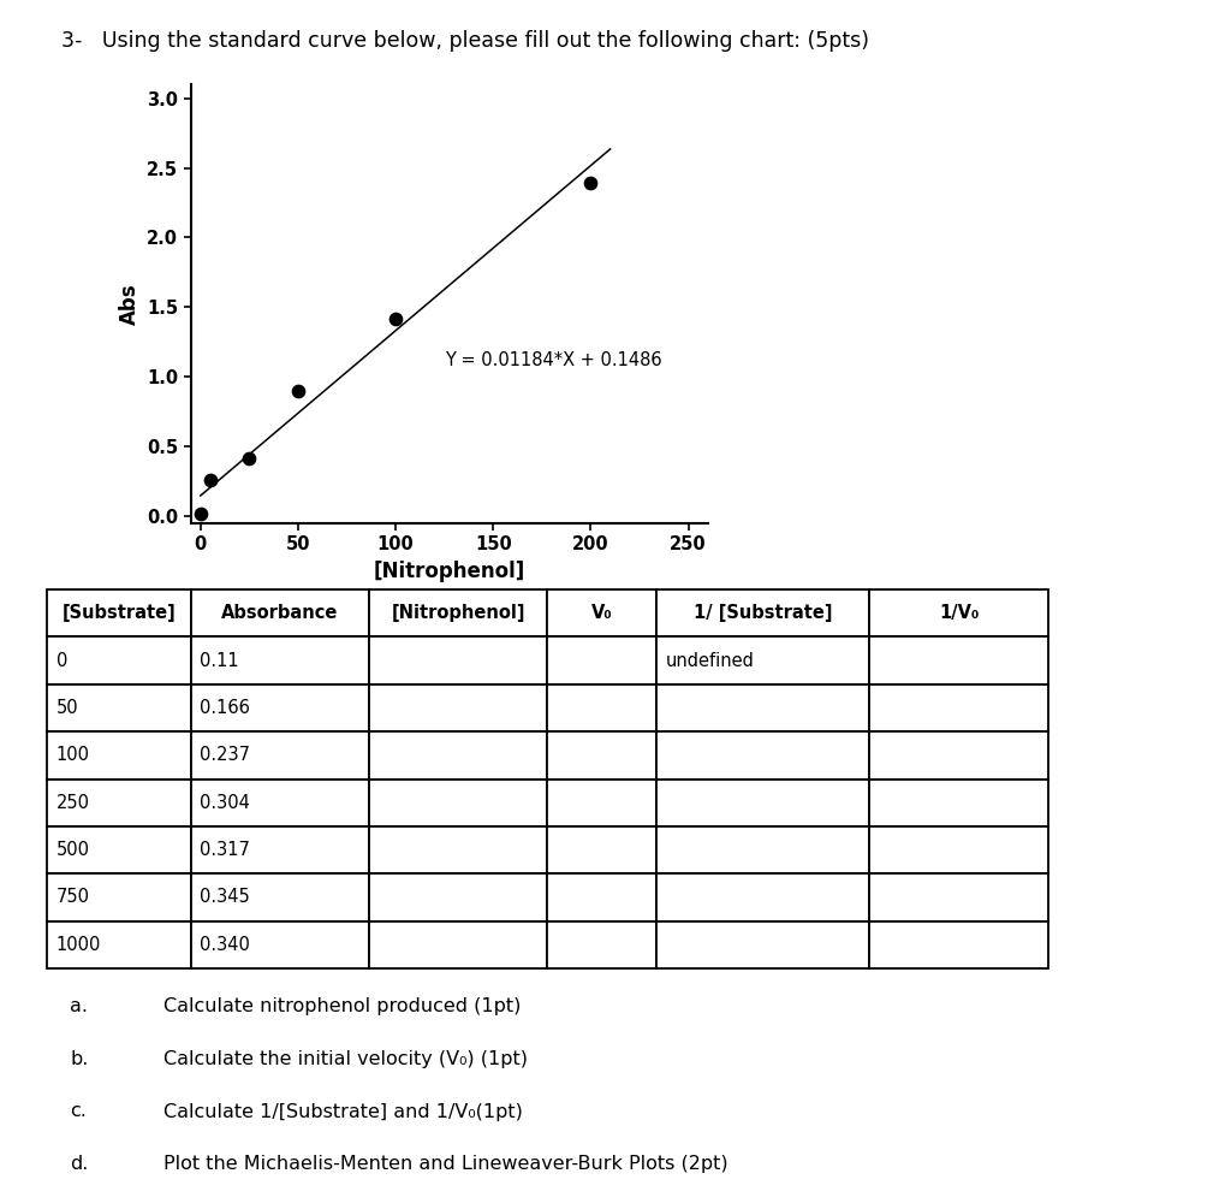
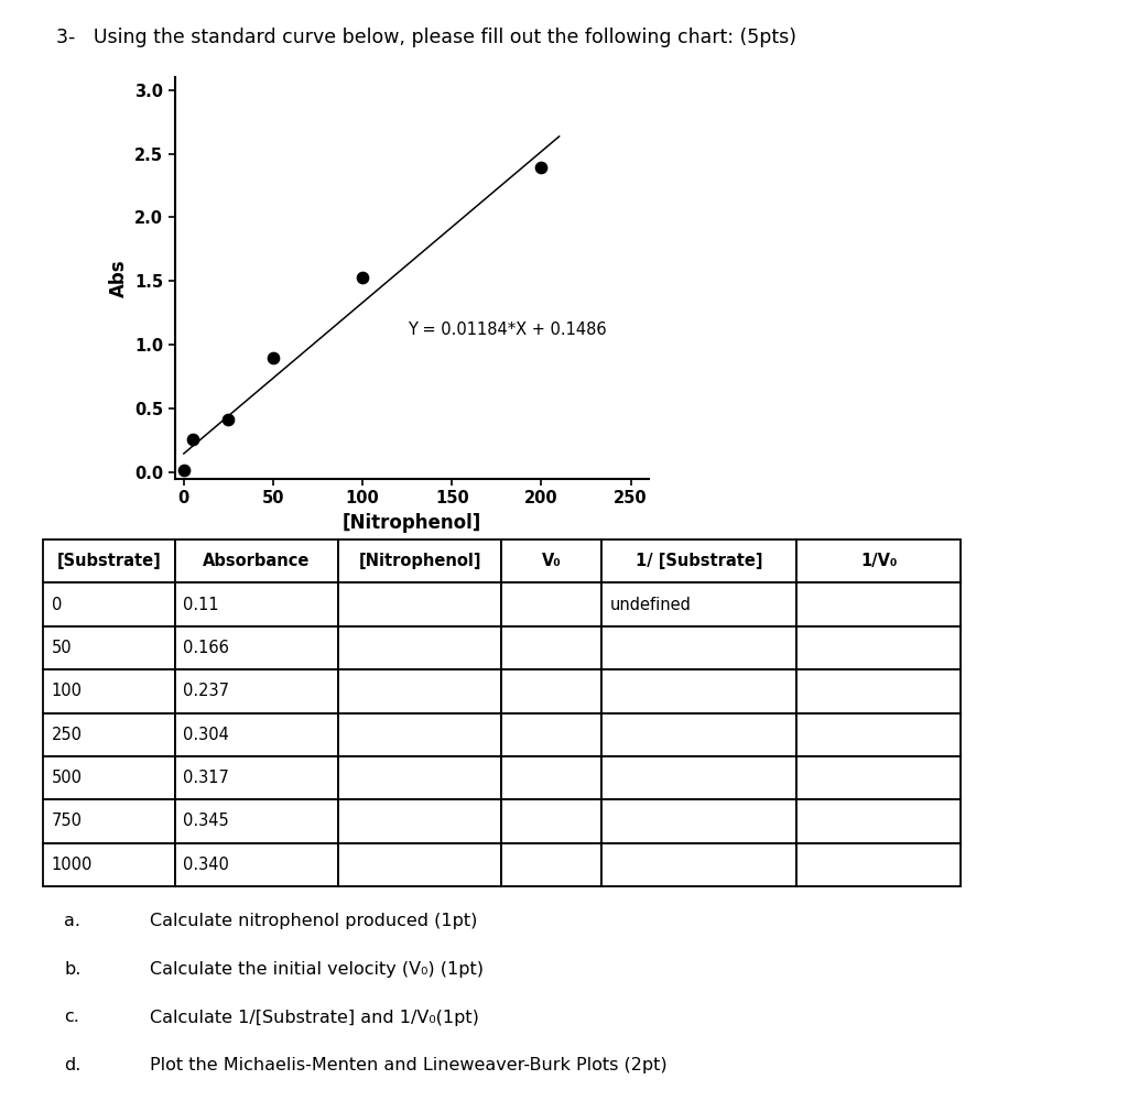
100: 1.42 -> 1.53
